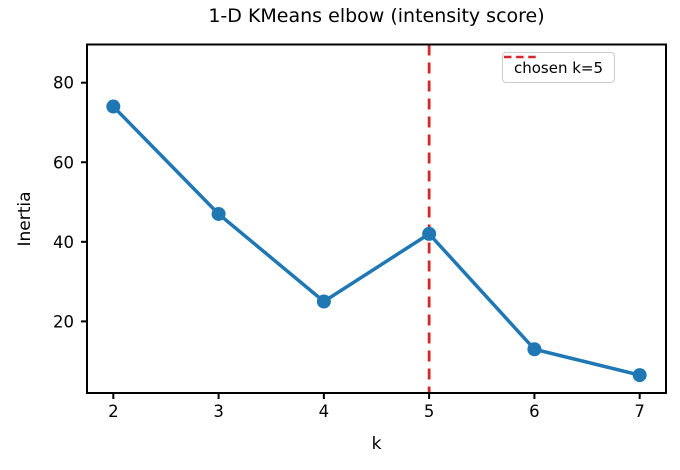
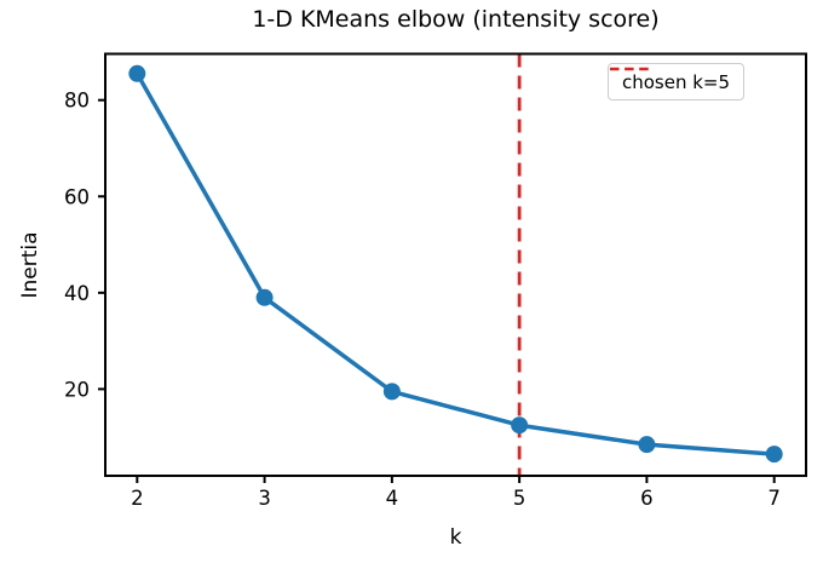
2: 74 -> 86
3: 47 -> 39
4: 25 -> 20
5: 42 -> 12
6: 13 -> 8
